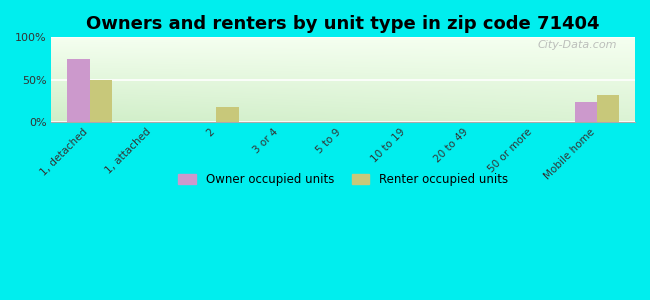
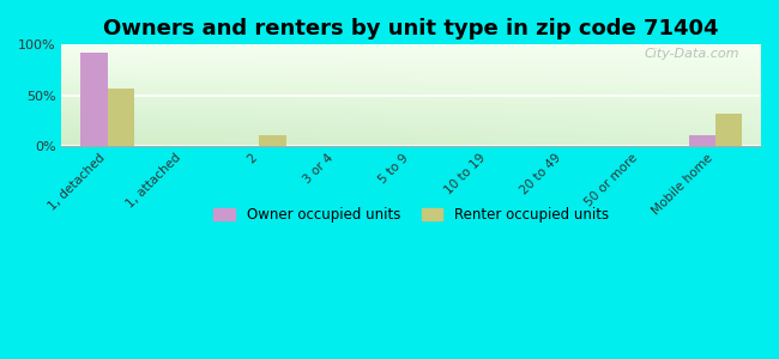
Owner occupied units/1, detached: 74% -> 92%
Renter occupied units/1, detached: 50% -> 56%
Renter occupied units/2: 18% -> 10%
Owner occupied units/Mobile home: 24% -> 10%
